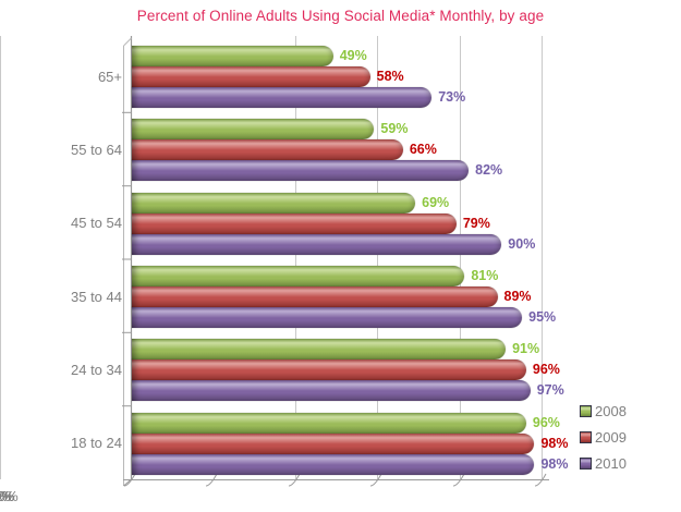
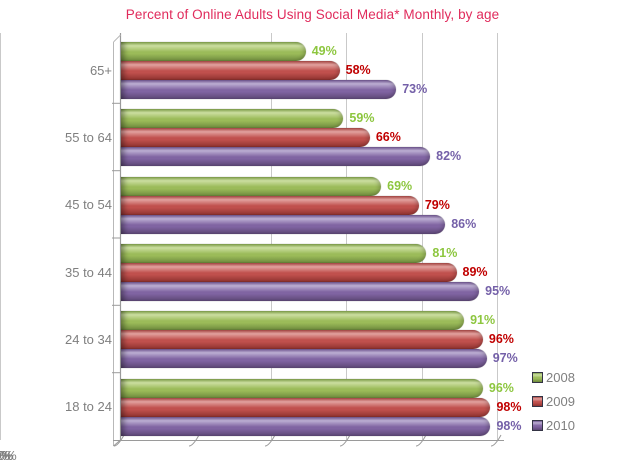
2010/45 to 54: 90% -> 86%
